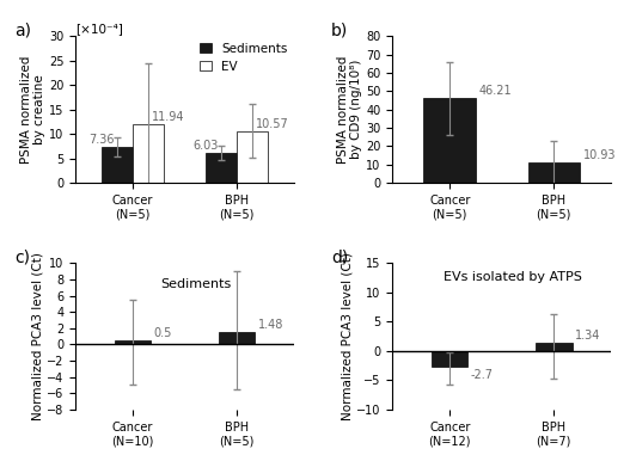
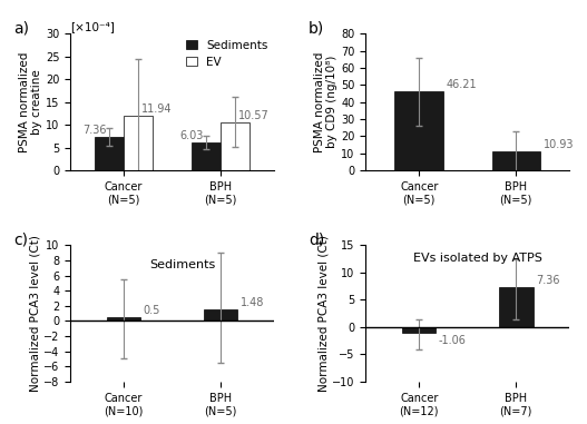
Cancer (N=12): -2.7 -> -1.06
BPH (N=7): 1.34 -> 7.36
